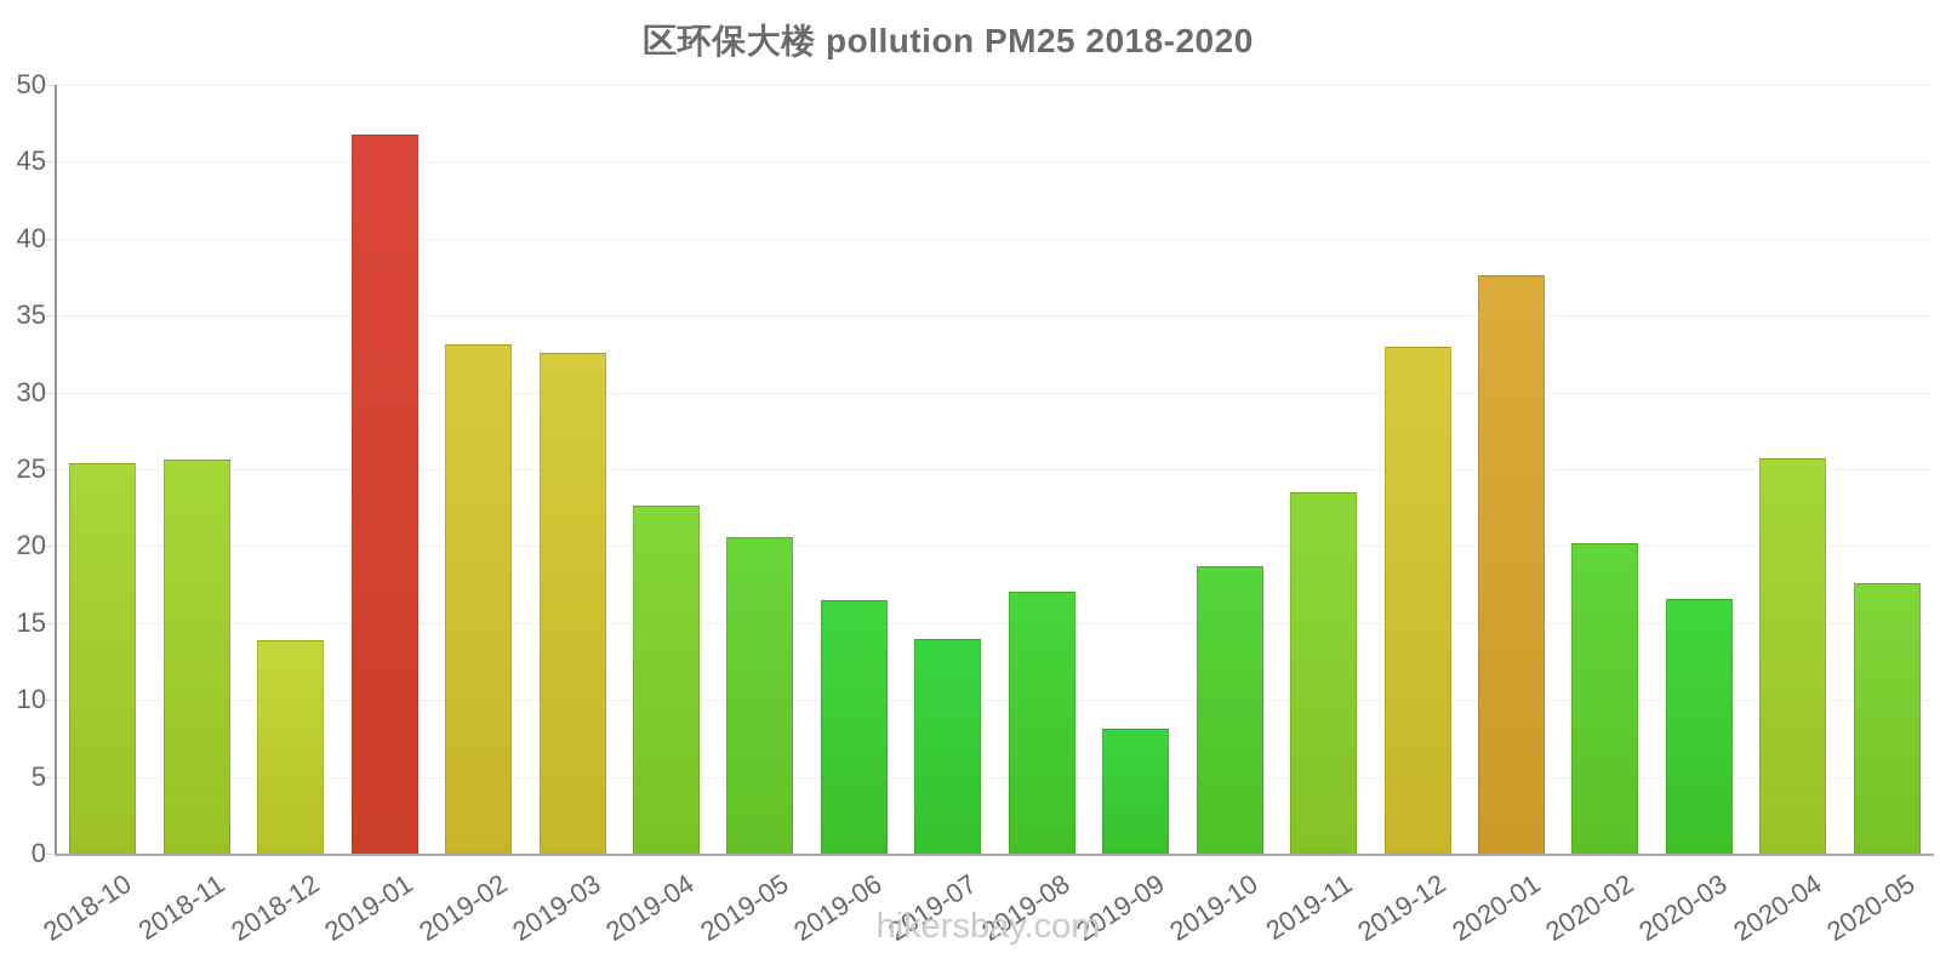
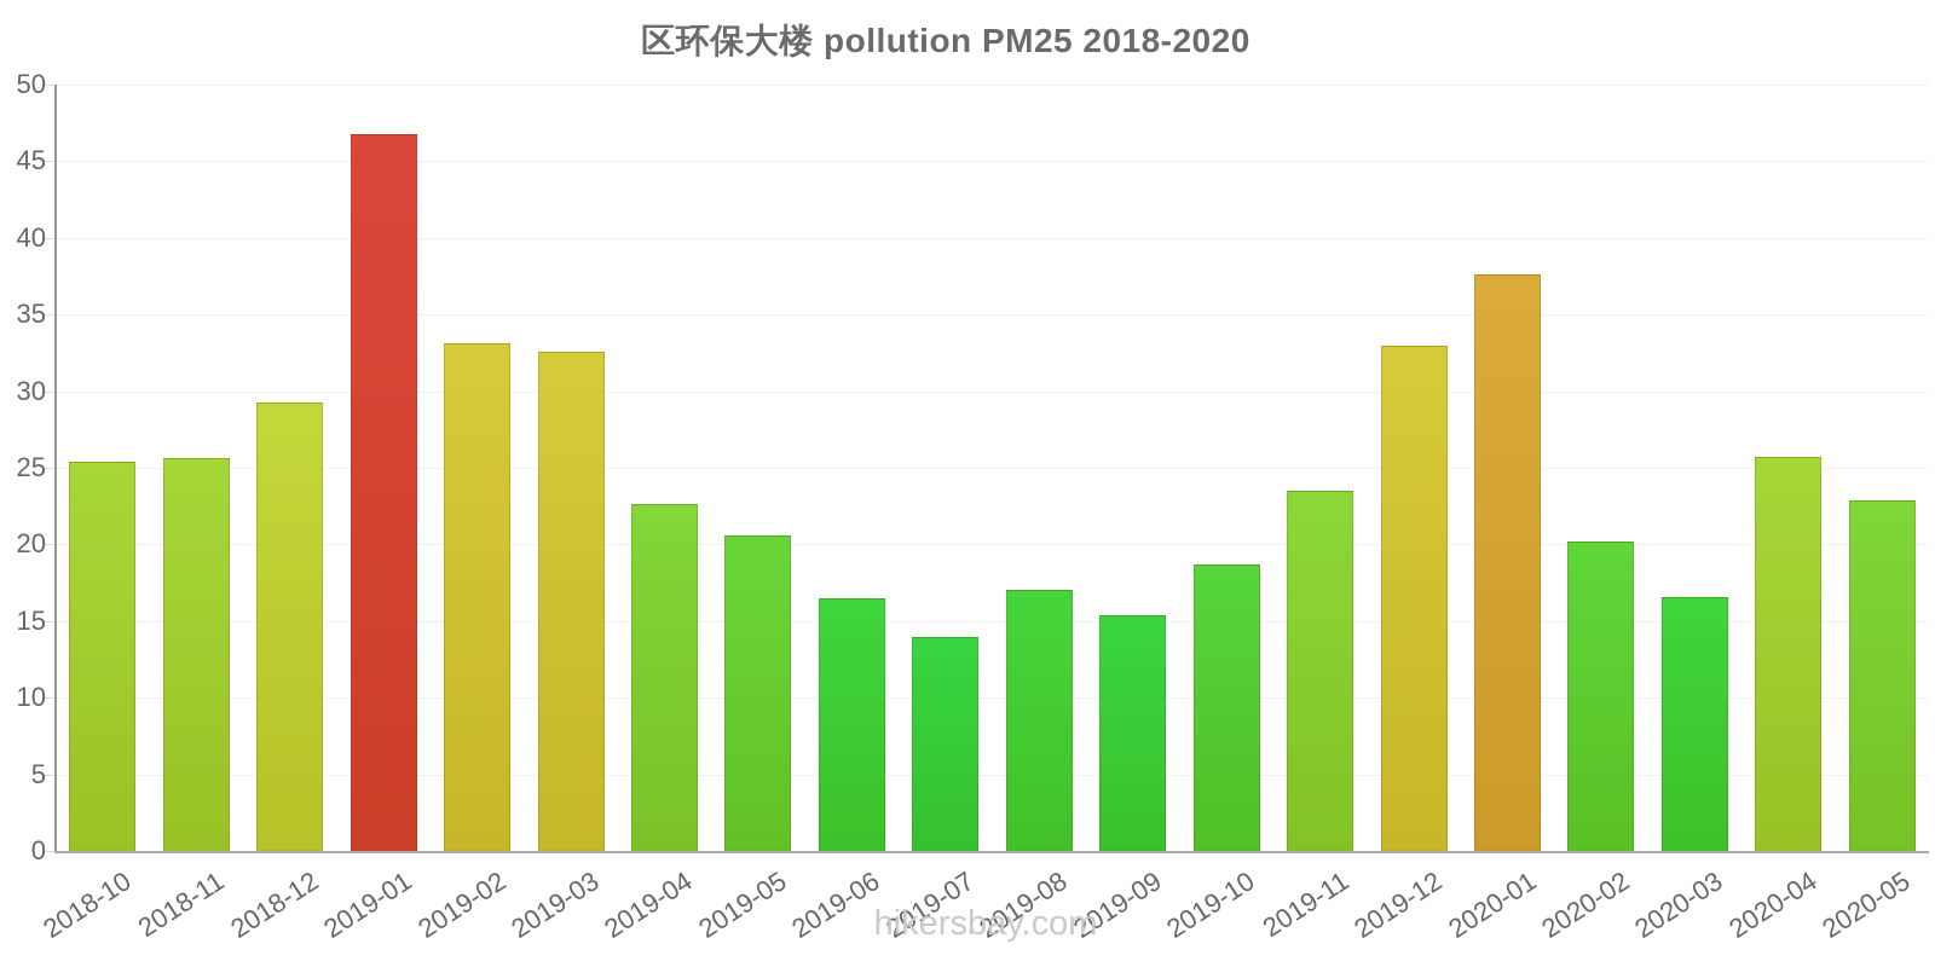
2018-12: 13.9 -> 29.3
2019-09: 8.1 -> 15.4
2020-05: 17.6 -> 22.9
